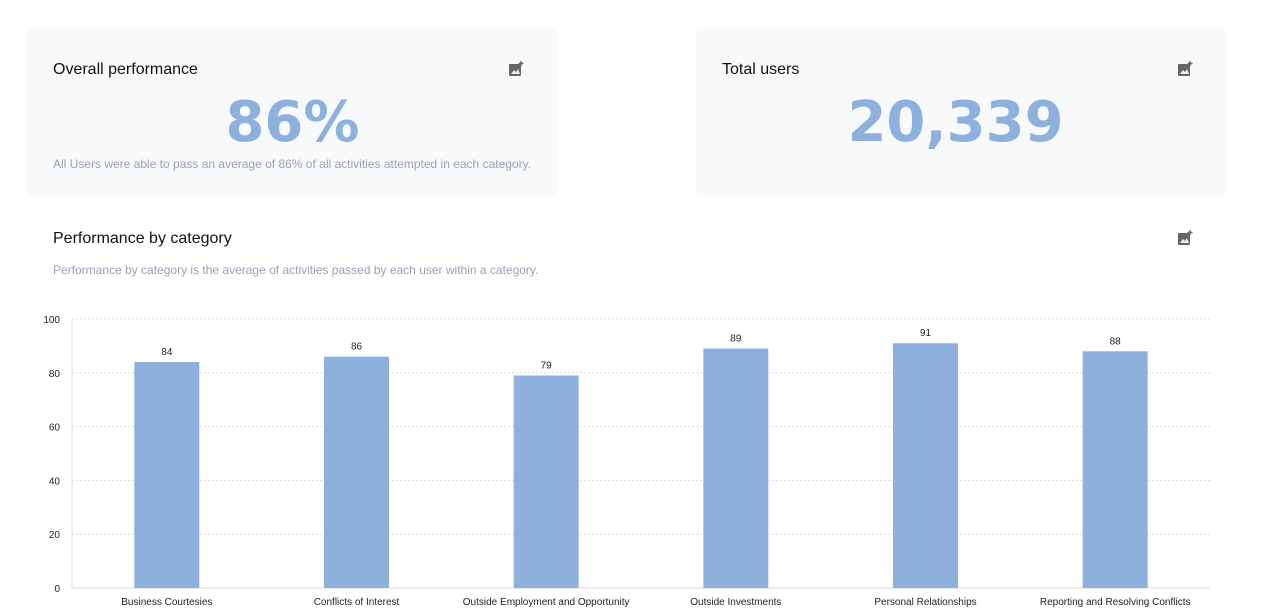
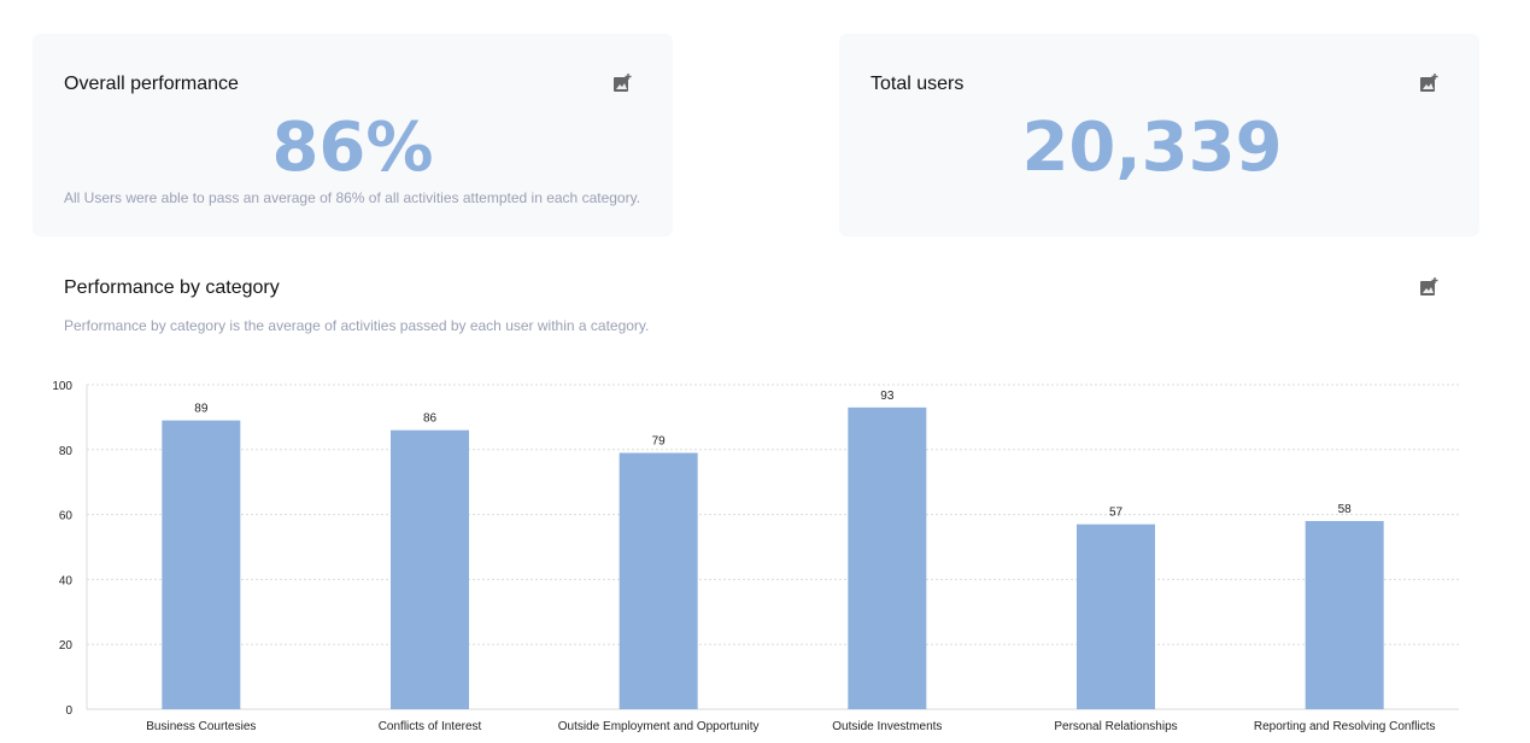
Business Courtesies: 84 -> 89
Outside Investments: 89 -> 93
Personal Relationships: 91 -> 57
Reporting and Resolving Conflicts: 88 -> 58
